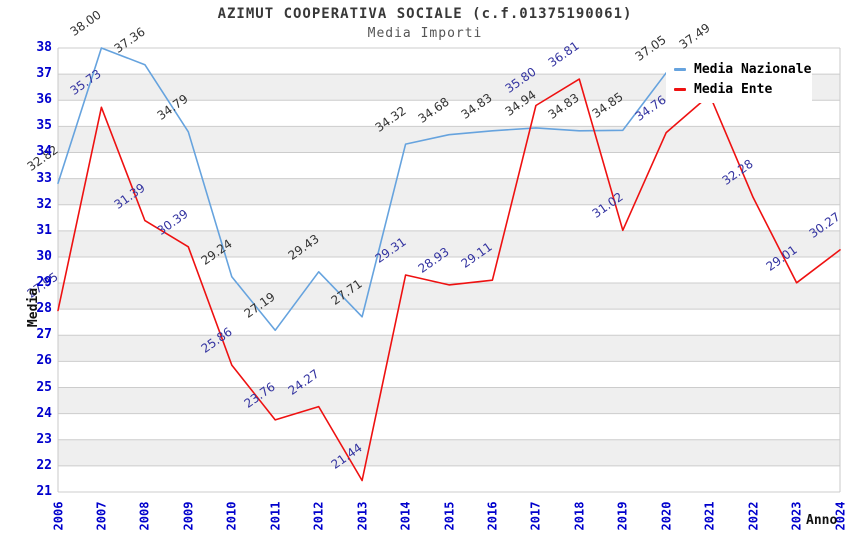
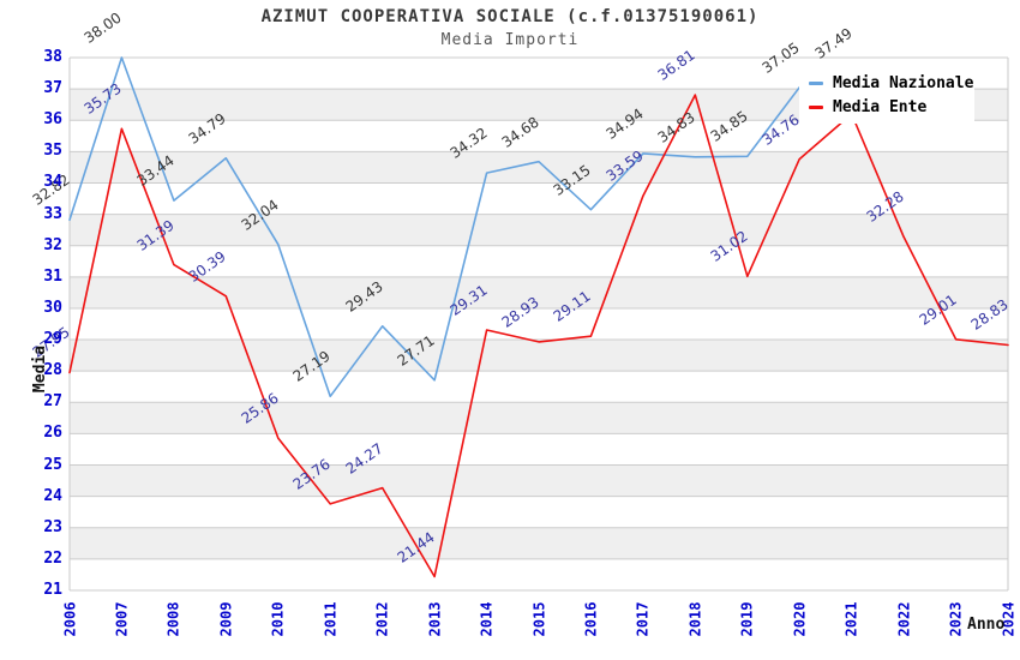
Media Nazionale/2008: 37.36 -> 33.44
Media Nazionale/2010: 29.24 -> 32.04
Media Nazionale/2016: 34.83 -> 33.15
Media Ente/2017: 35.80 -> 33.59
Media Ente/2024: 30.27 -> 28.83
